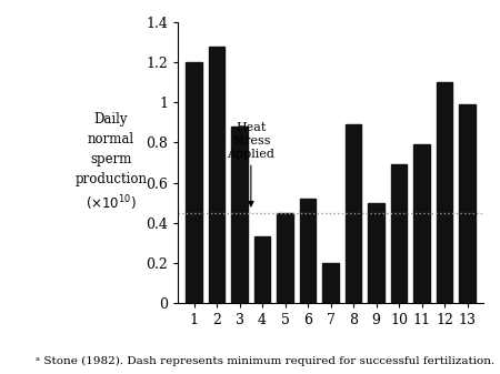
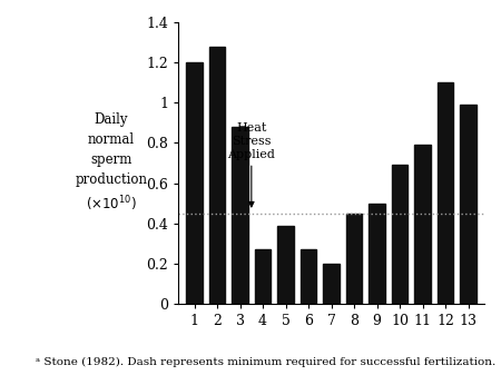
4: 0.33 -> 0.27
5: 0.45 -> 0.39
6: 0.52 -> 0.27
8: 0.89 -> 0.45
